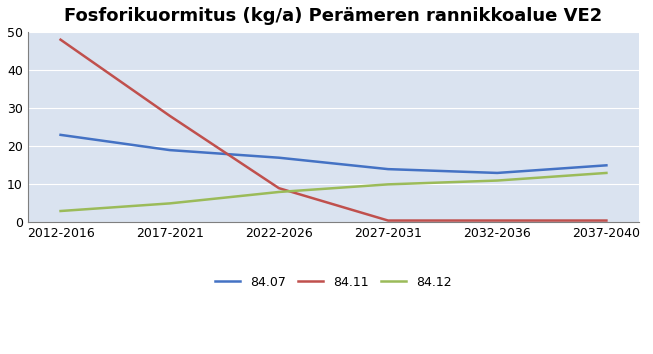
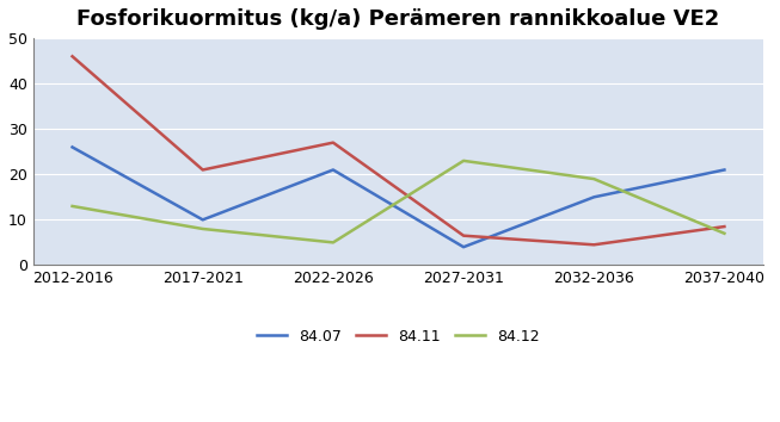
84.07/2012-2016: 23 -> 26
84.11/2012-2016: 48.0 -> 46.0
84.12/2012-2016: 3 -> 13
84.07/2017-2021: 19 -> 10
84.11/2017-2021: 28.0 -> 21.0
84.12/2017-2021: 5 -> 8
84.07/2022-2026: 17 -> 21
84.11/2022-2026: 9.0 -> 27.0
84.12/2022-2026: 8 -> 5
84.07/2027-2031: 14 -> 4
84.11/2027-2031: 0.5 -> 6.5
84.12/2027-2031: 10 -> 23
84.07/2032-2036: 13 -> 15
84.11/2032-2036: 0.5 -> 4.5
84.12/2032-2036: 11 -> 19
84.07/2037-2040: 15 -> 21
84.11/2037-2040: 0.5 -> 8.5
84.12/2037-2040: 13 -> 7
